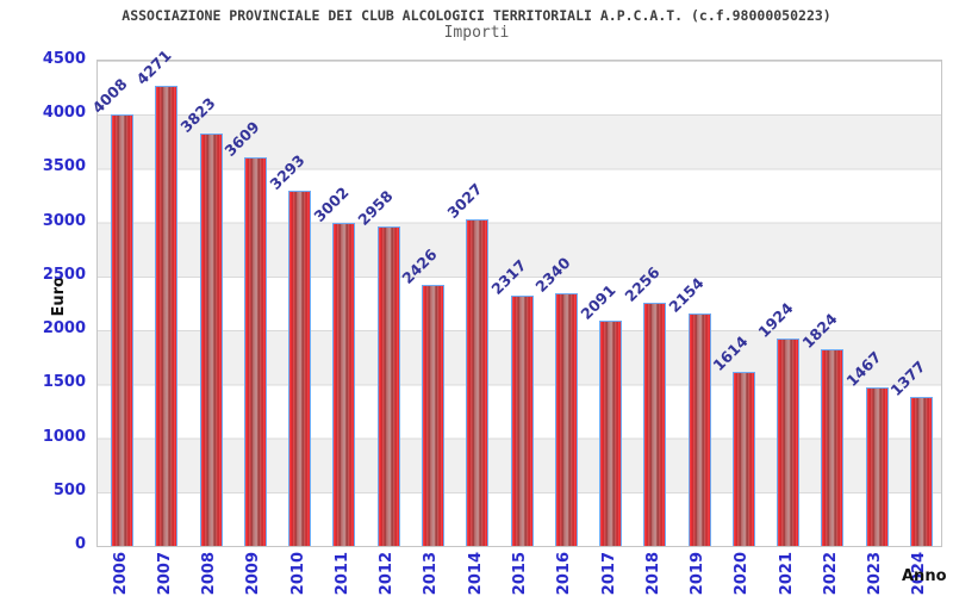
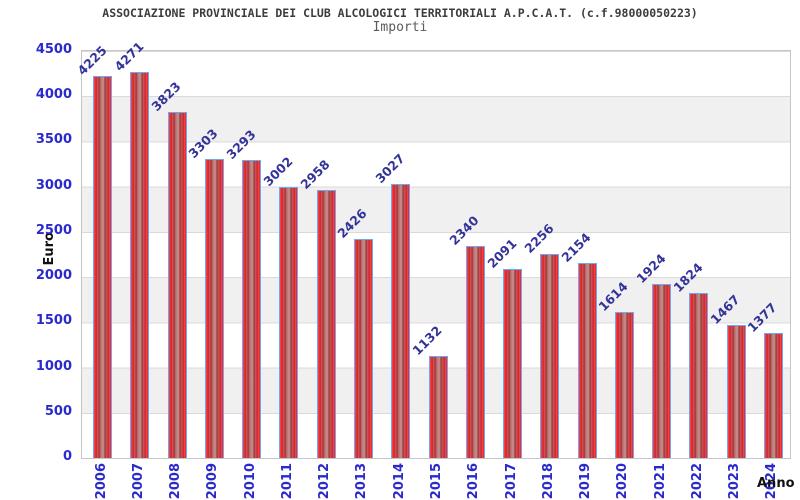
2006: 4008 -> 4225
2009: 3609 -> 3303
2015: 2317 -> 1132
